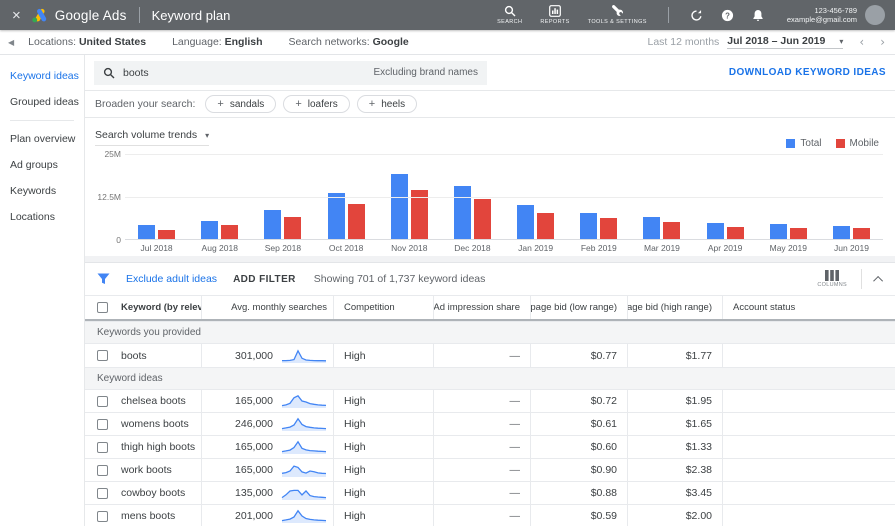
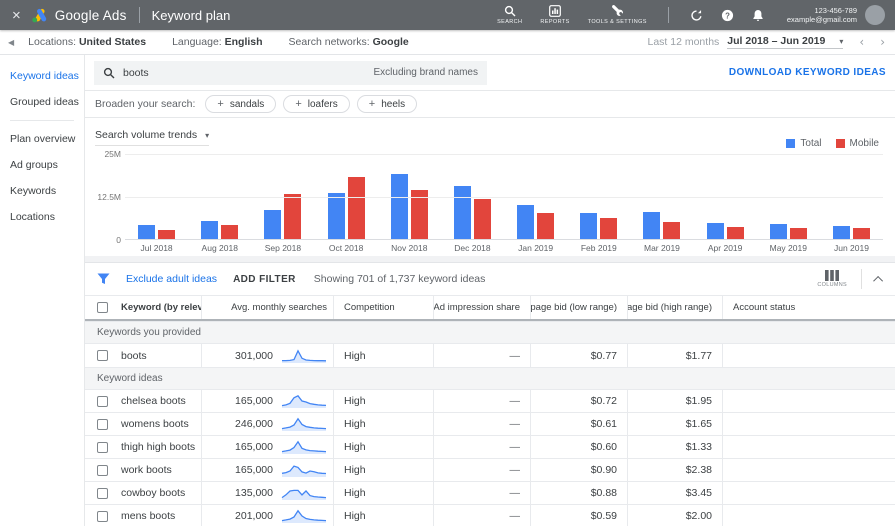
Mobile/Sep 2018: 6M -> 13M
Mobile/Oct 2018: 10M -> 18M
Total/Mar 2019: 6M -> 8M
